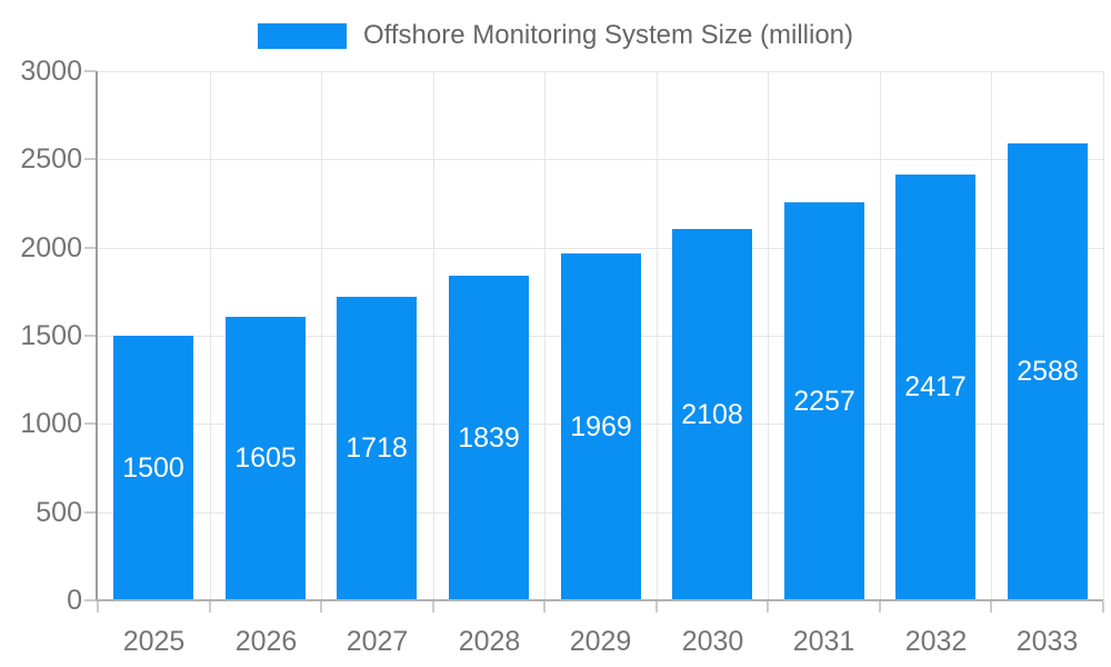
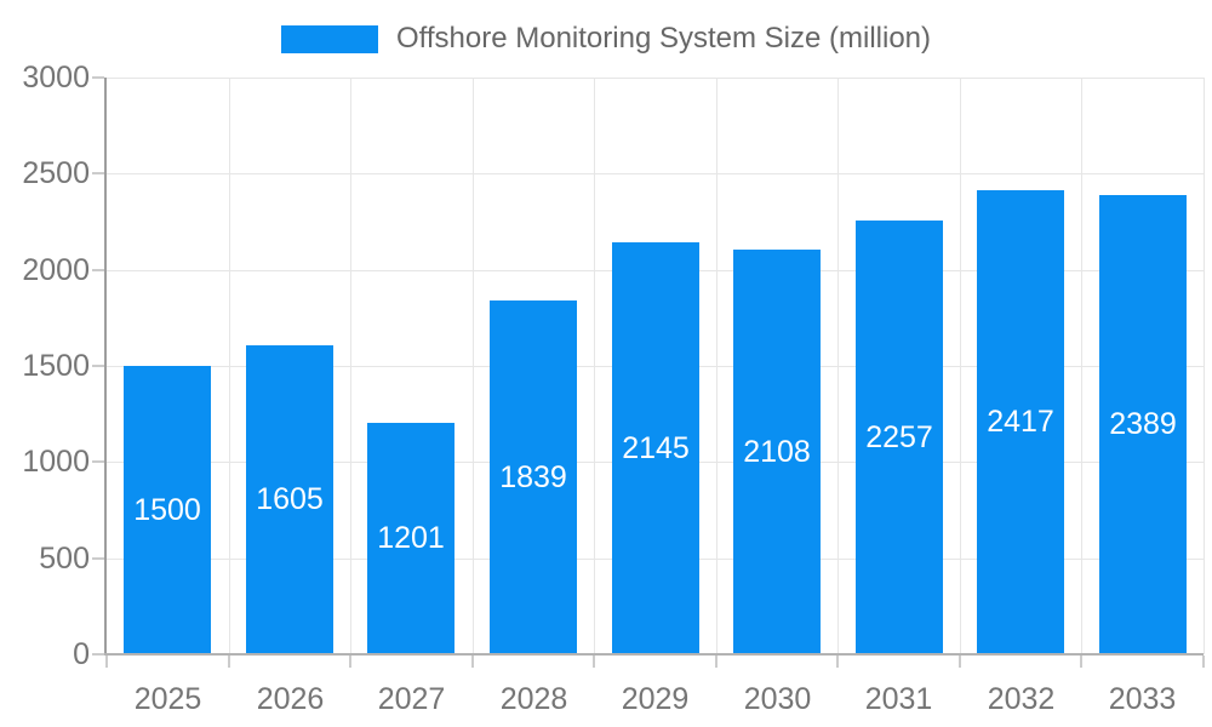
2027: 1718 -> 1201
2029: 1969 -> 2145
2033: 2588 -> 2389
